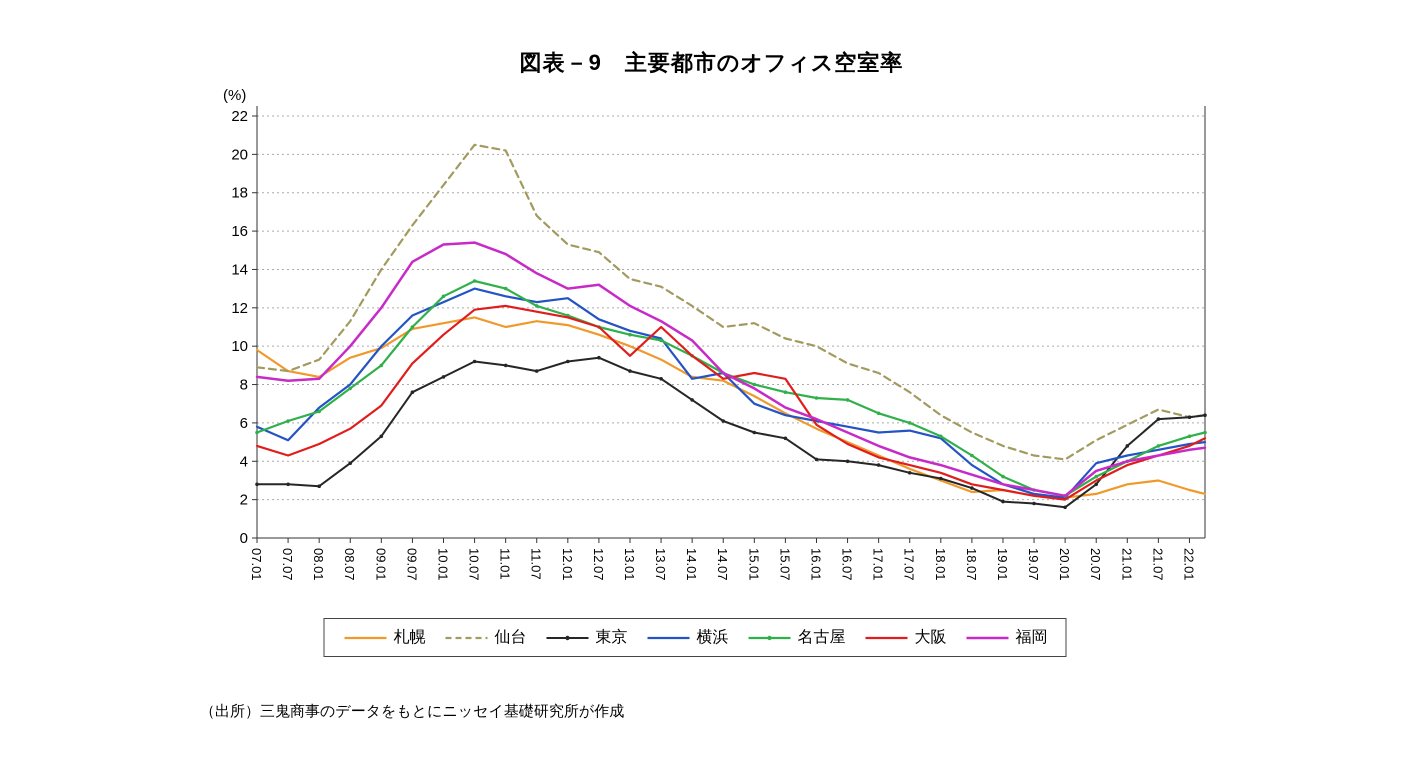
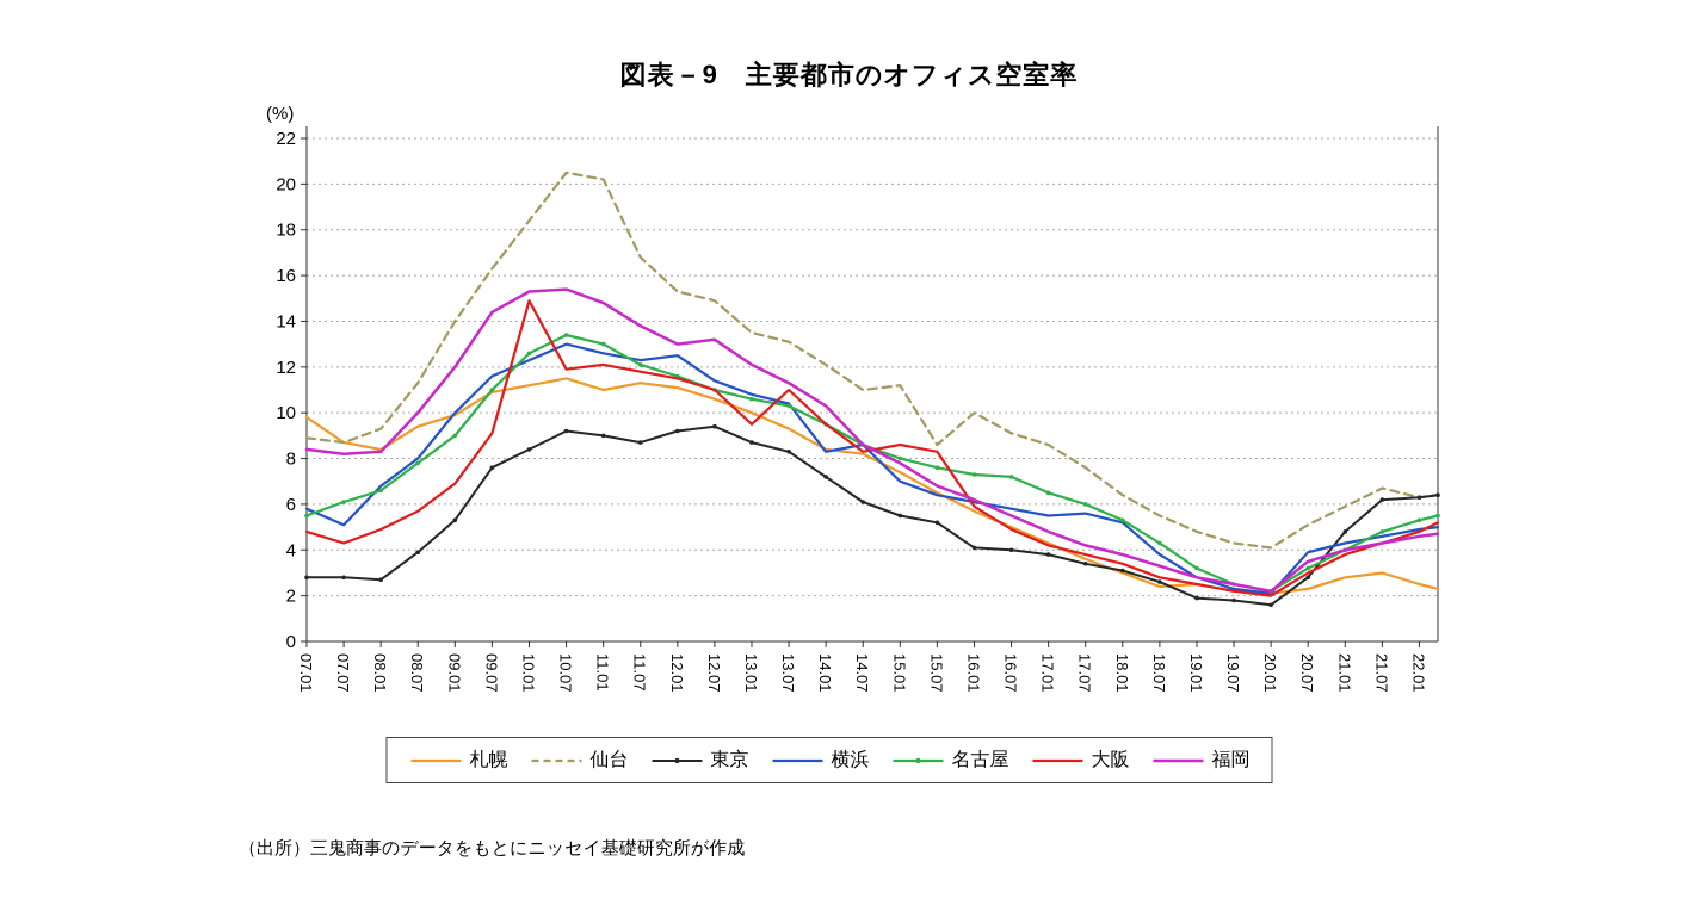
大阪/10.01: 10.6 -> 14.9
仙台/15.07: 10.4 -> 8.6
